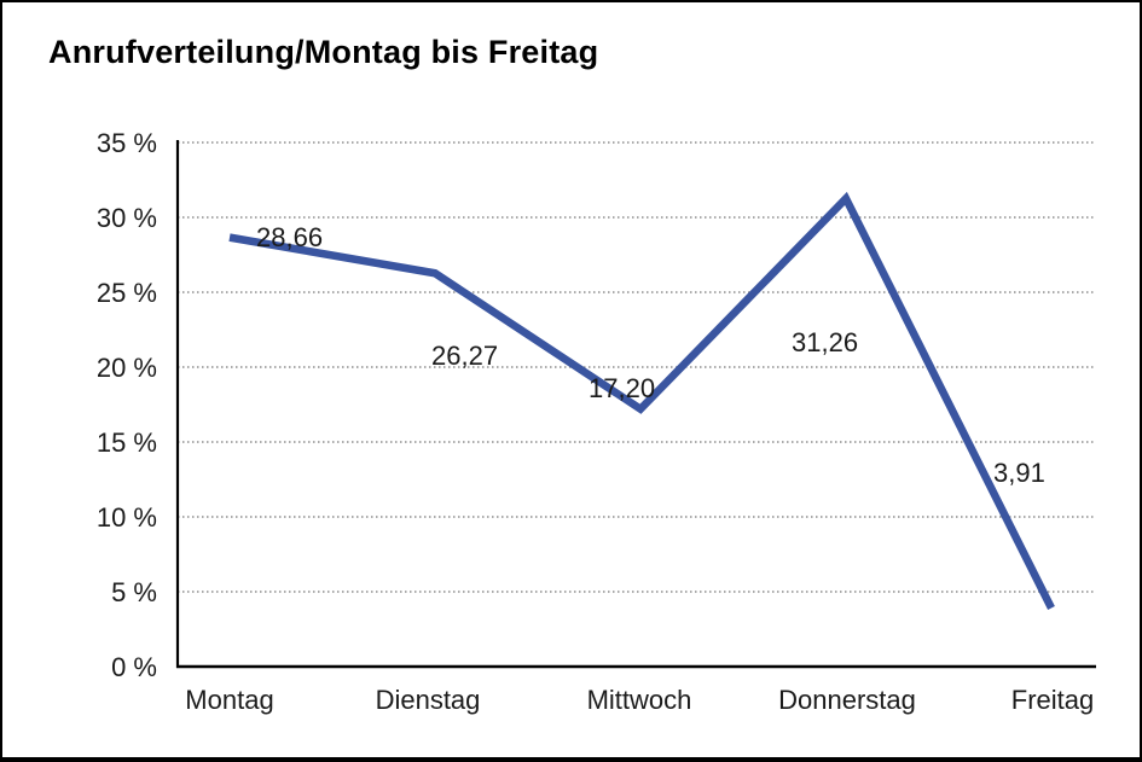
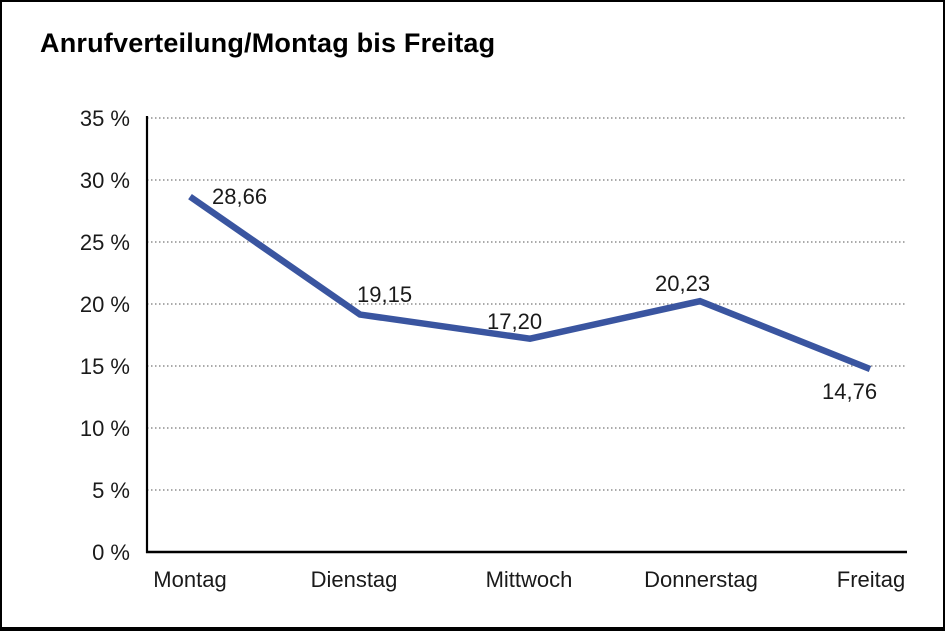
Dienstag: 26,27 -> 19,15
Donnerstag: 31,26 -> 20,23
Freitag: 3,91 -> 14,76
